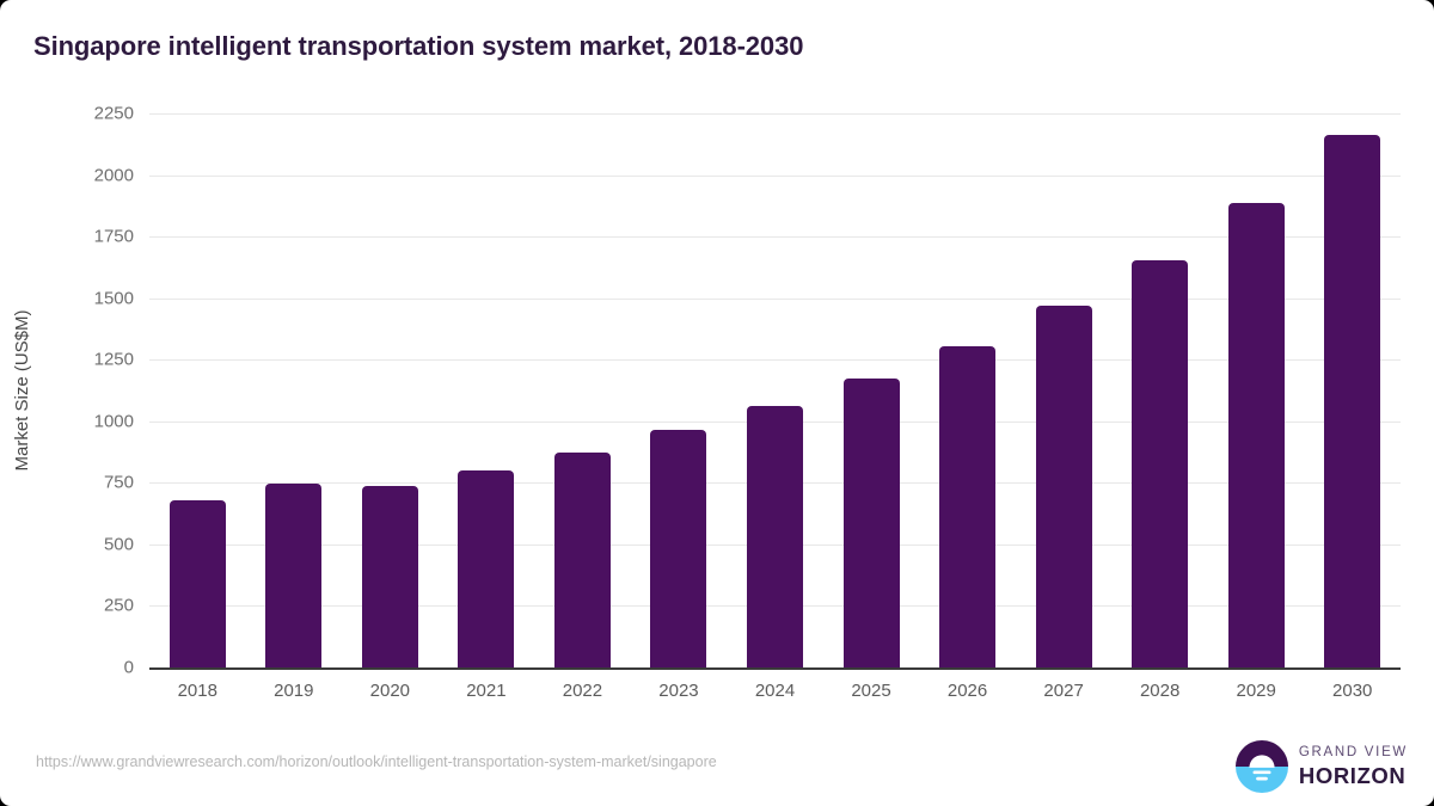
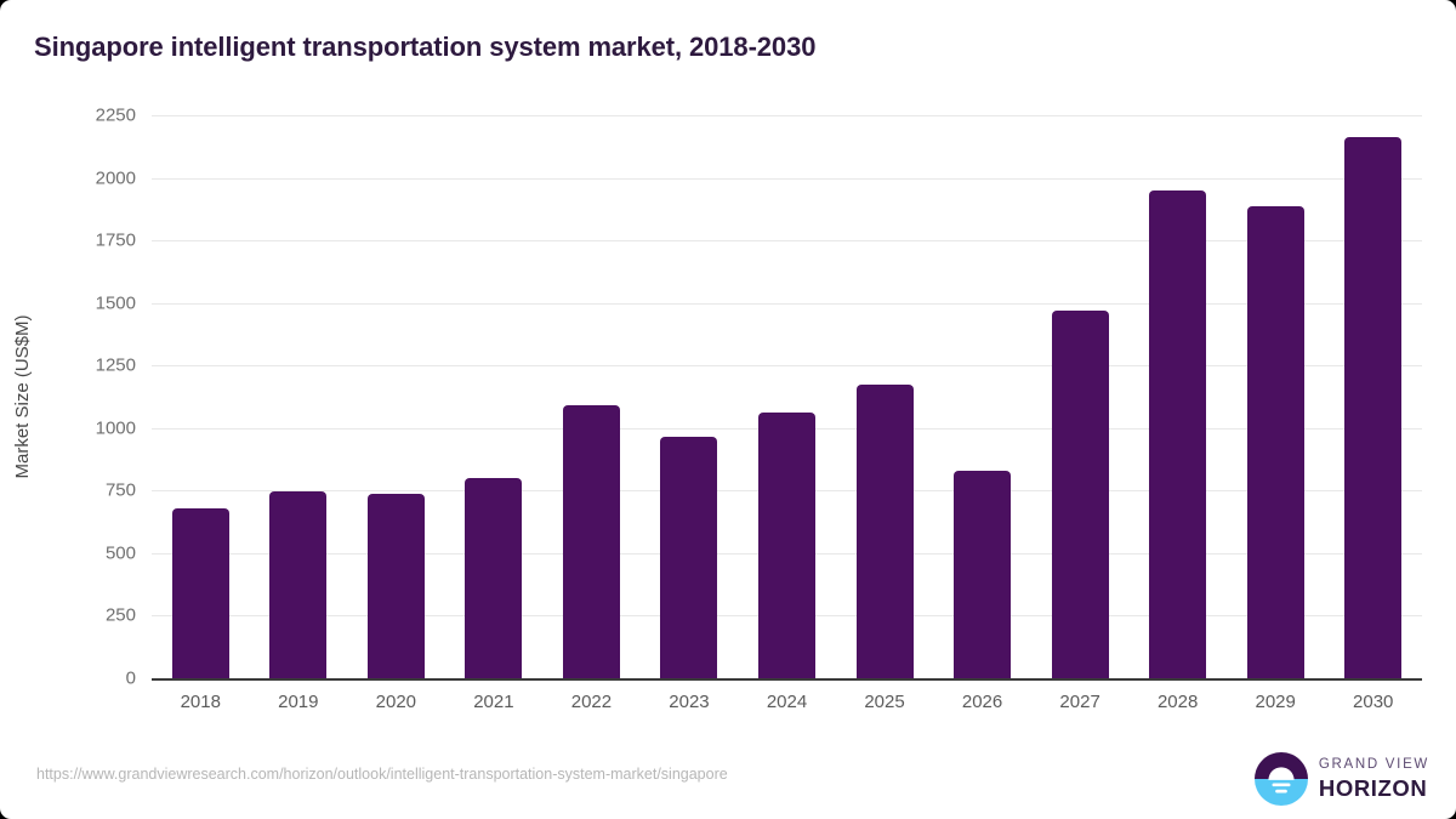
2022: 880 -> 1090
2026: 1300 -> 830
2028: 1660 -> 1950
